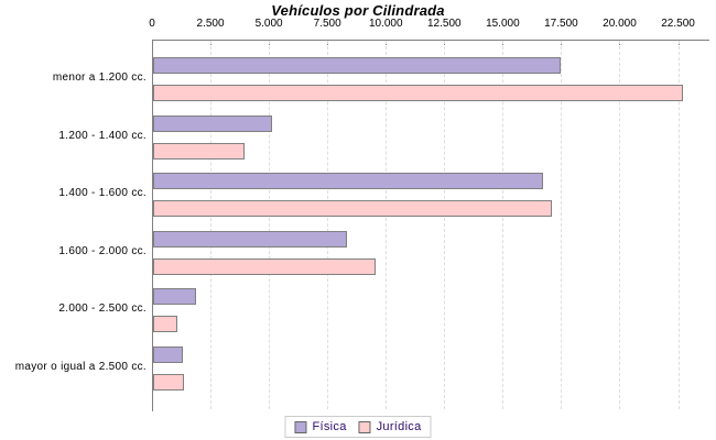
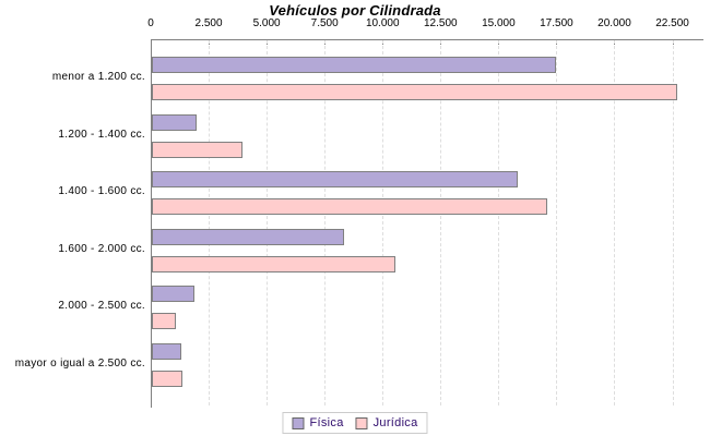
Física/1.200 - 1.400 cc.: 5100 -> 2000
Física/1.400 - 1.600 cc.: 16700 -> 15800
Jurídica/1.600 - 2.000 cc.: 9500 -> 10500
